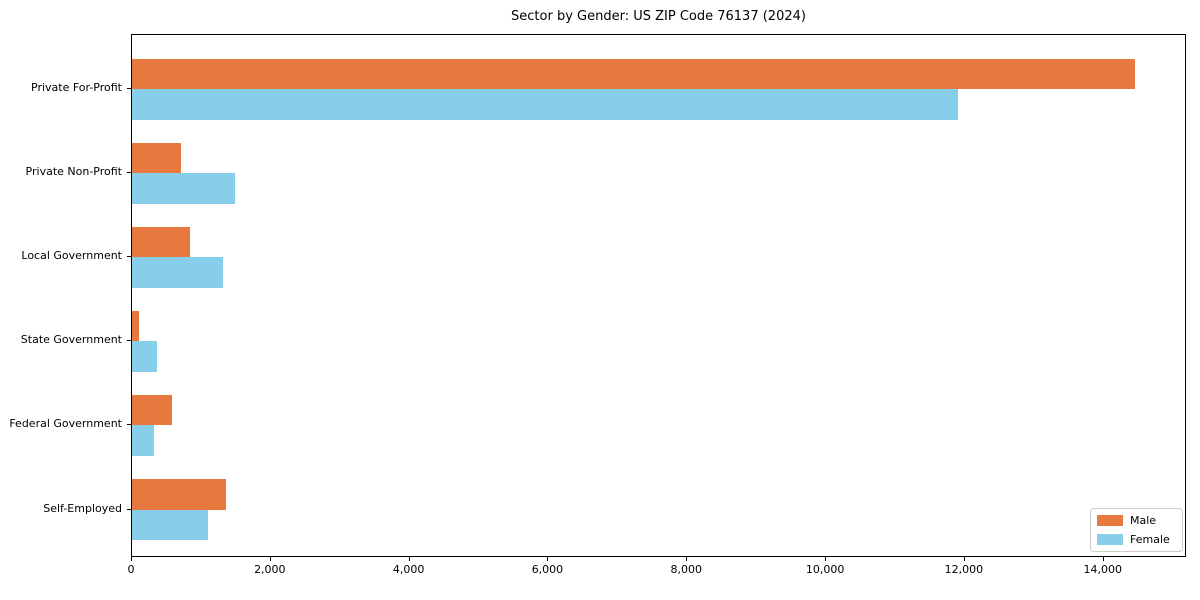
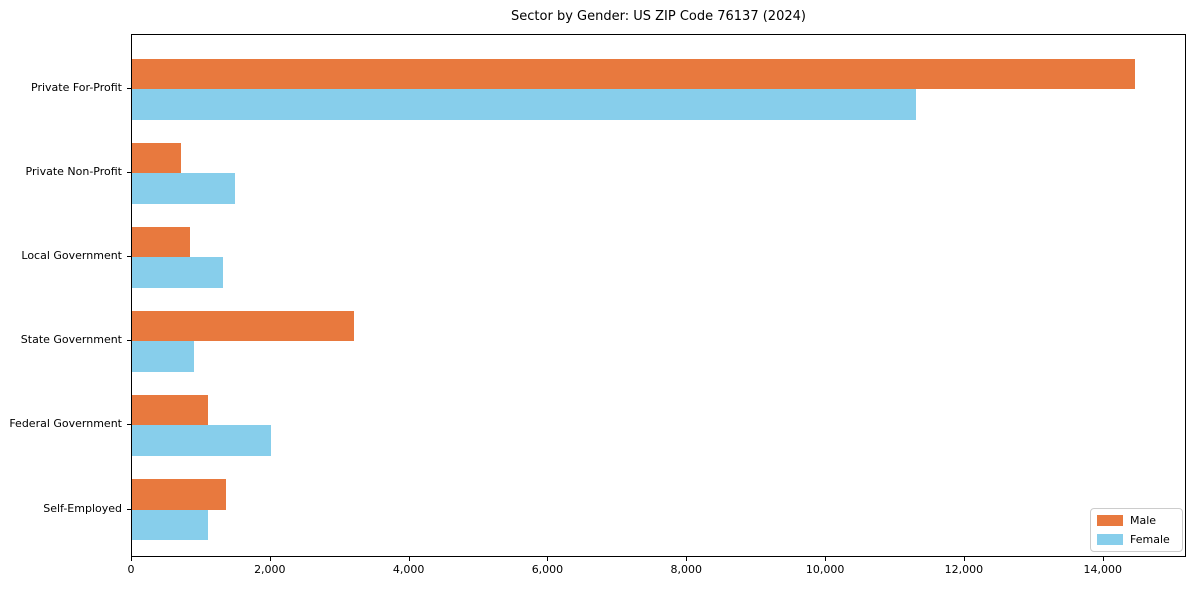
Female/Private For-Profit: 11900 -> 11300
Male/State Government: 100 -> 3200
Female/State Government: 400 -> 900
Male/Federal Government: 600 -> 1100
Female/Federal Government: 300 -> 2000
